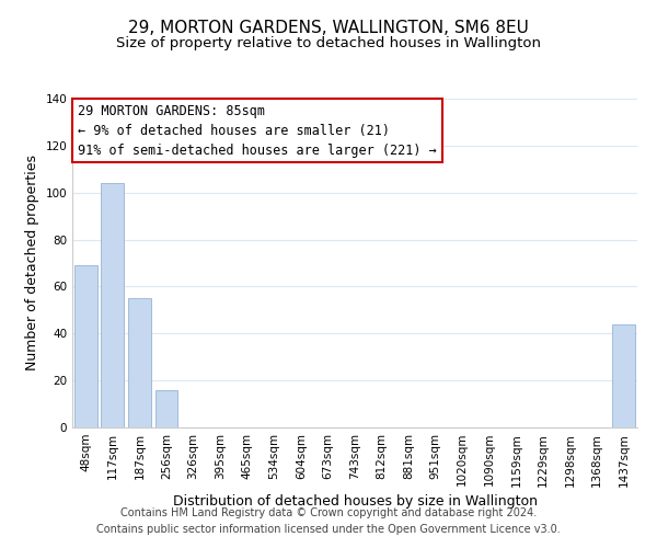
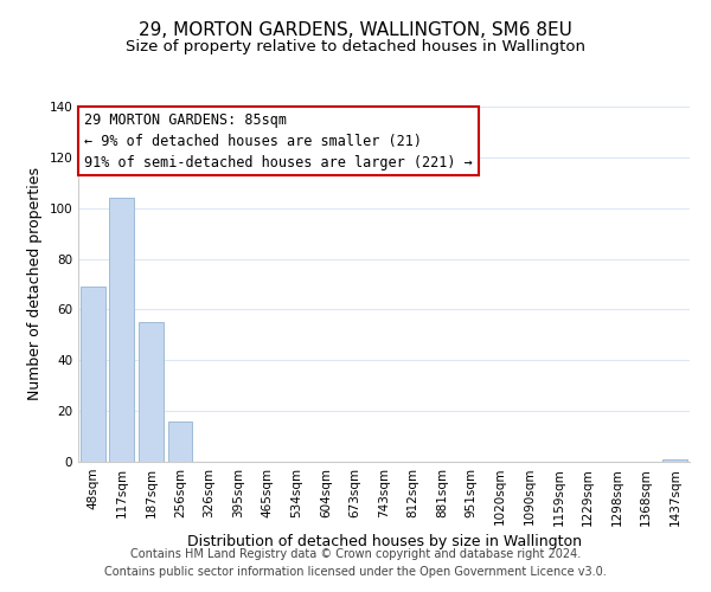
1437sqm: 44 -> 1
